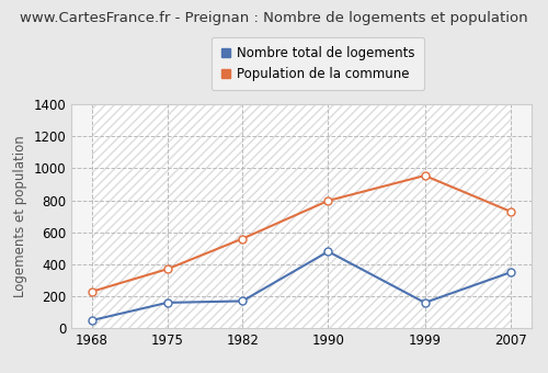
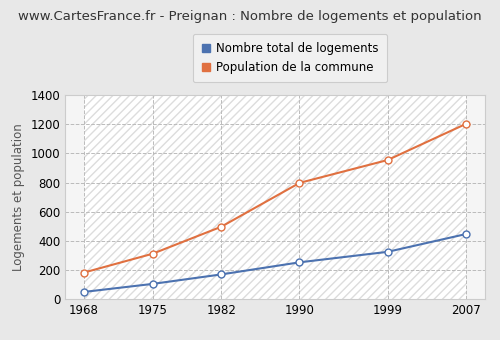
Population de la commune/1968: 230 -> 180
Nombre total de logements/1975: 160 -> 100
Population de la commune/1975: 370 -> 310
Population de la commune/1982: 560 -> 500
Nombre total de logements/1990: 480 -> 250
Nombre total de logements/1999: 160 -> 320
Nombre total de logements/2007: 350 -> 450
Population de la commune/2007: 730 -> 1200
